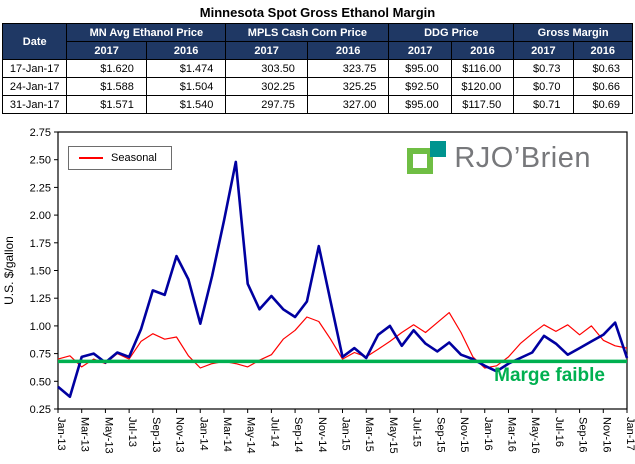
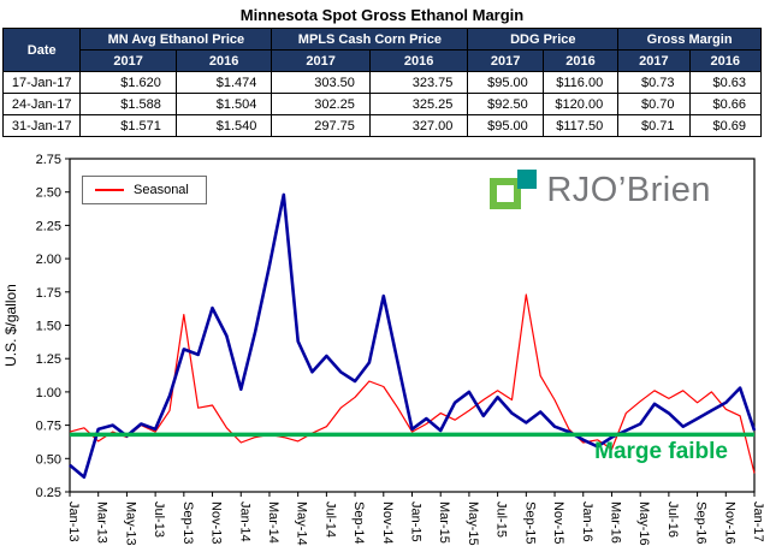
Seasonal/Sep-13: 0.93 -> 1.58
Seasonal/Mar-15: 0.72 -> 0.84
Seasonal/Sep-15: 1.03 -> 1.73
Seasonal/Mar-16: 0.72 -> 0.57
Seasonal/Jan-17: 0.80 -> 0.39
